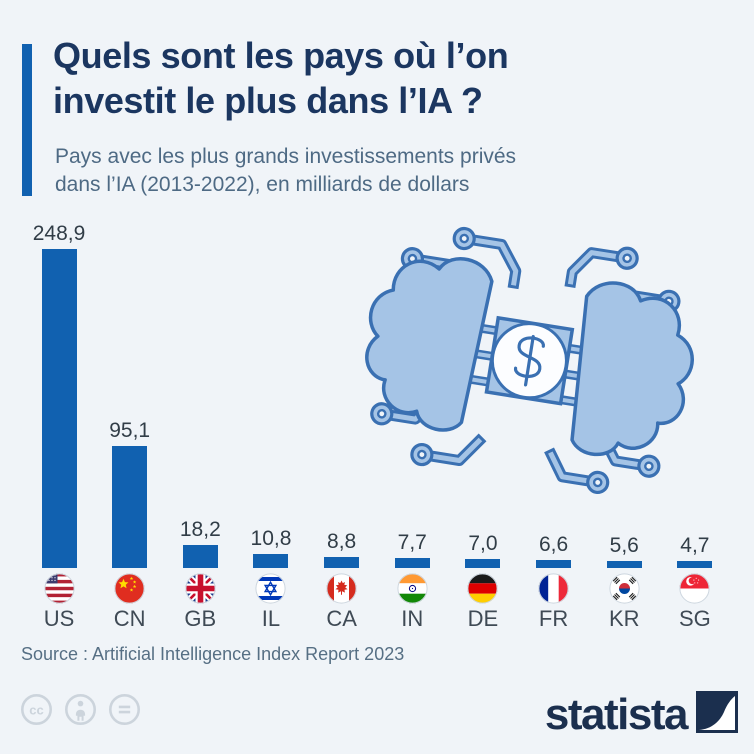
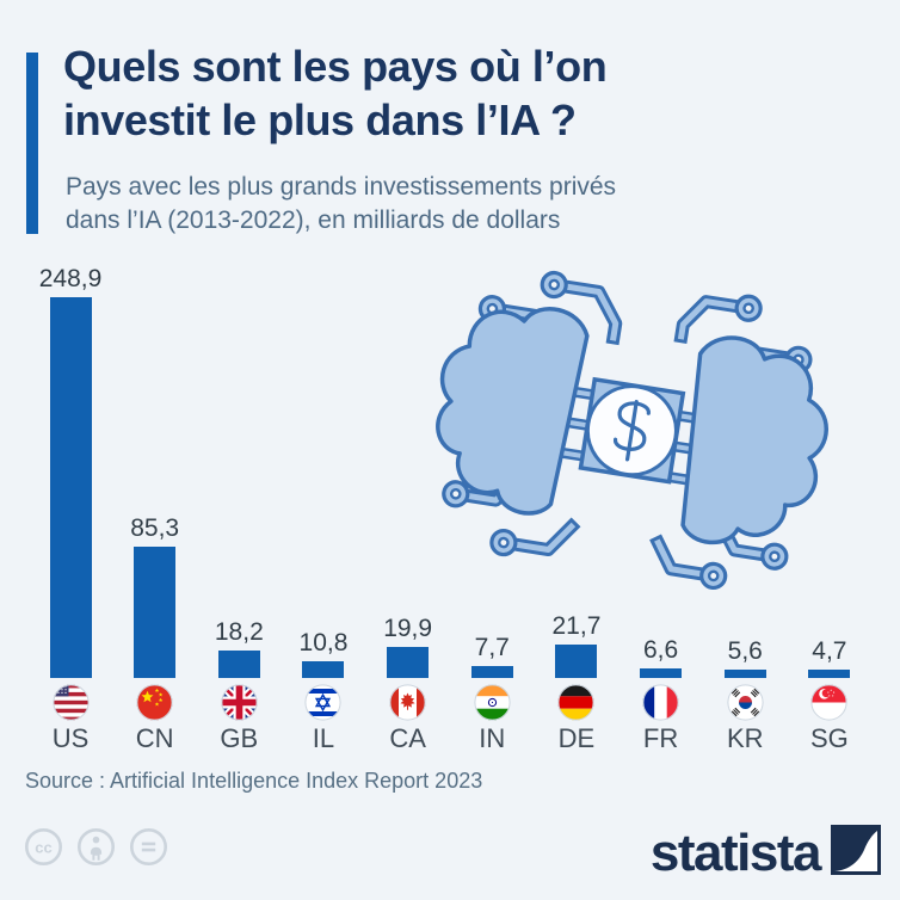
CN: 95,1 -> 85,3
CA: 8,8 -> 19,9
DE: 7,0 -> 21,7
